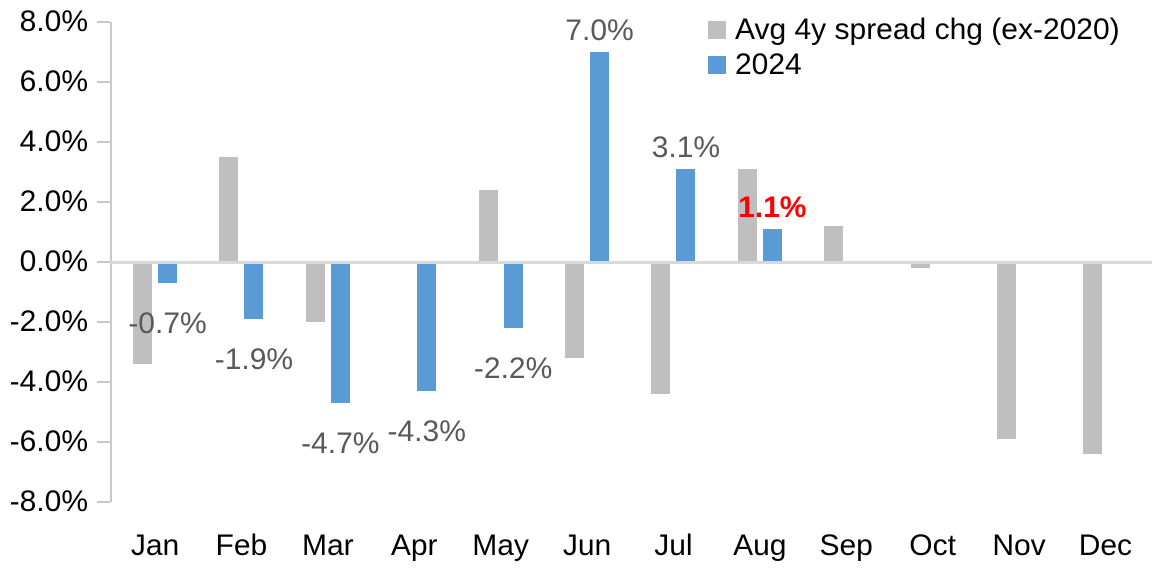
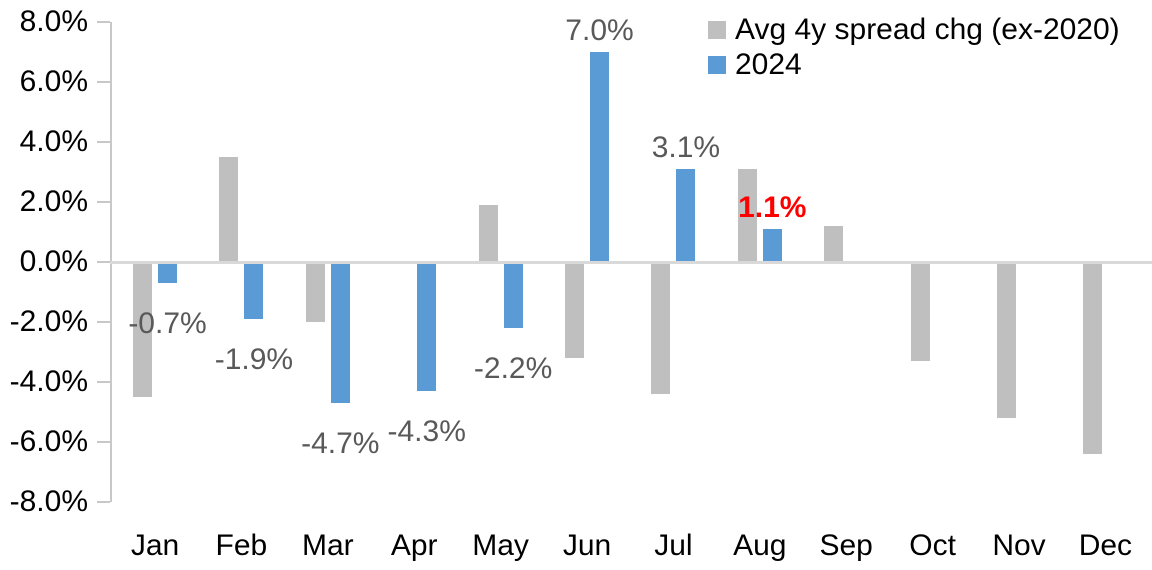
Avg 4y spread chg (ex-2020)/Jan: -3.4% -> -4.5%
Avg 4y spread chg (ex-2020)/May: 2.4% -> 1.9%
Avg 4y spread chg (ex-2020)/Oct: -0.2% -> -3.3%
Avg 4y spread chg (ex-2020)/Nov: -5.9% -> -5.2%
